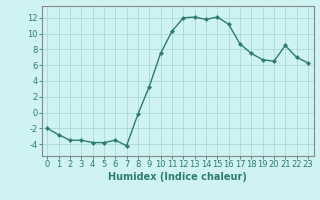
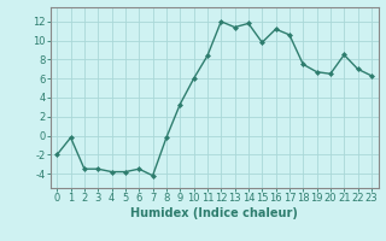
1: -2.8 -> -0.2
10: 7.5 -> 6.0
11: 10.3 -> 8.4
13: 12.1 -> 11.4
15: 12.1 -> 9.8
17: 8.7 -> 10.6
